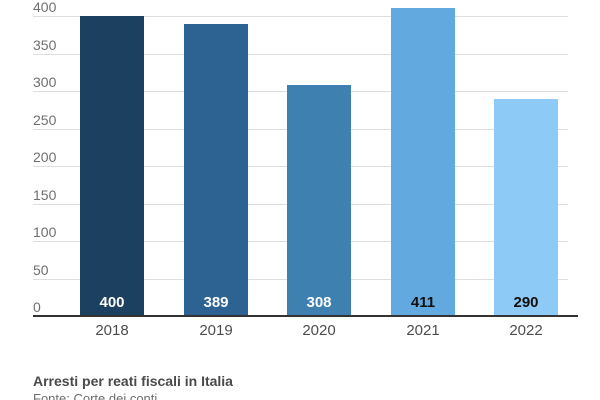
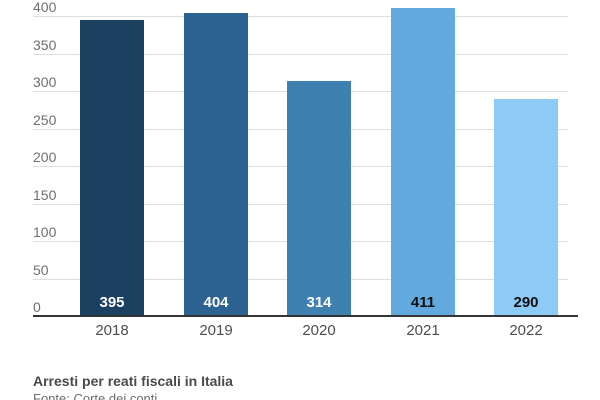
2018: 400 -> 395
2019: 389 -> 404
2020: 308 -> 314
